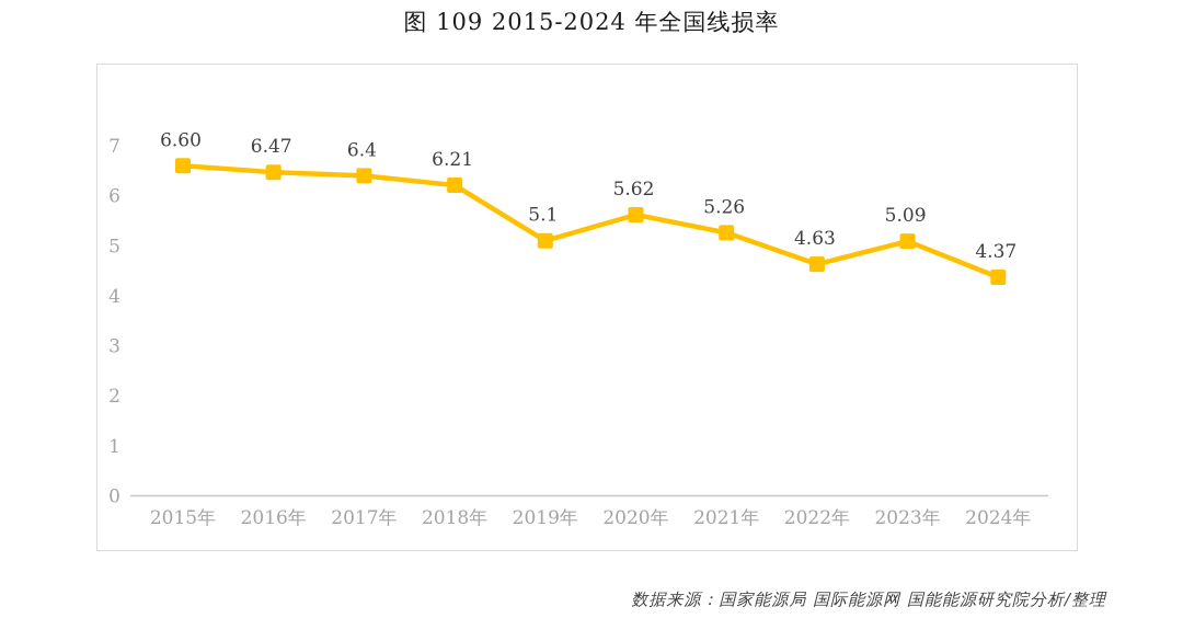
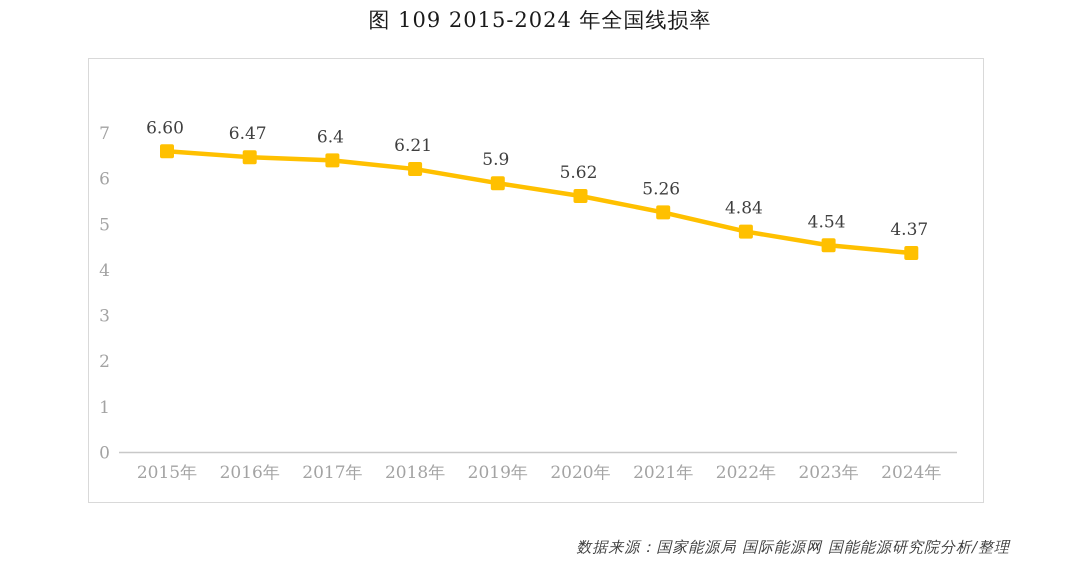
2019年: 5.1 -> 5.9
2022年: 4.63 -> 4.84
2023年: 5.09 -> 4.54
